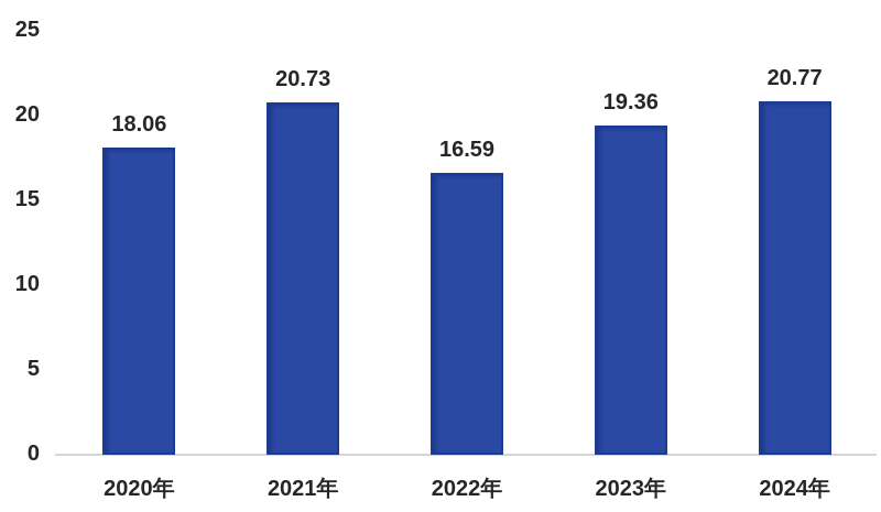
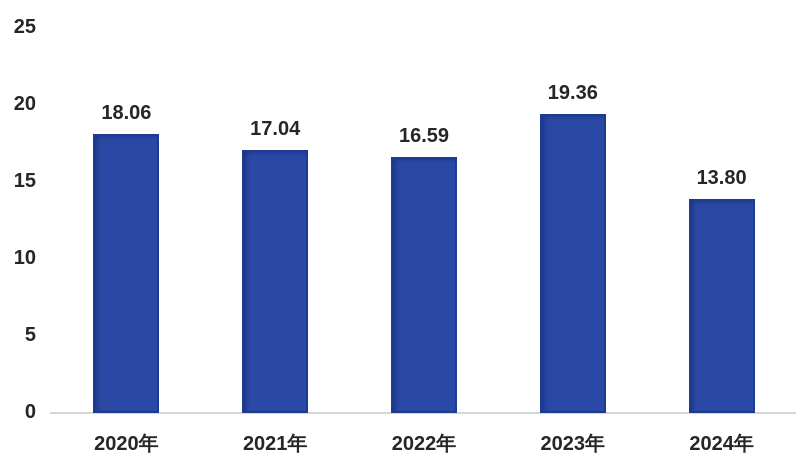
2021年: 20.73 -> 17.04
2024年: 20.77 -> 13.80
